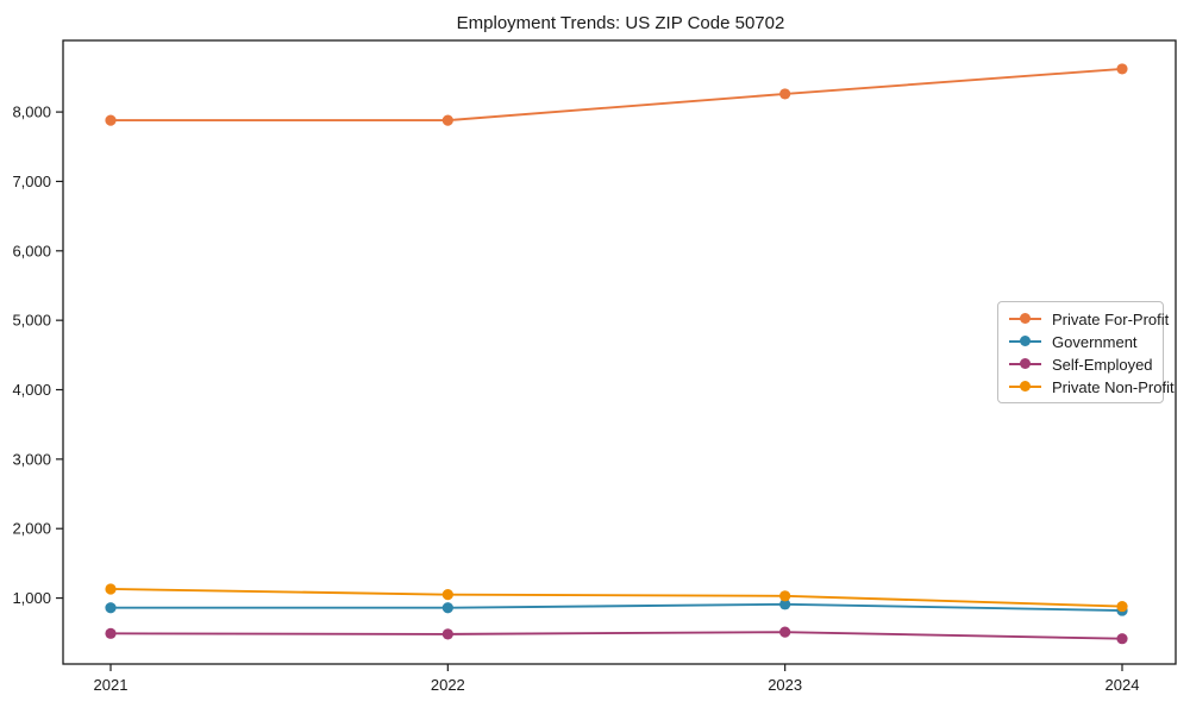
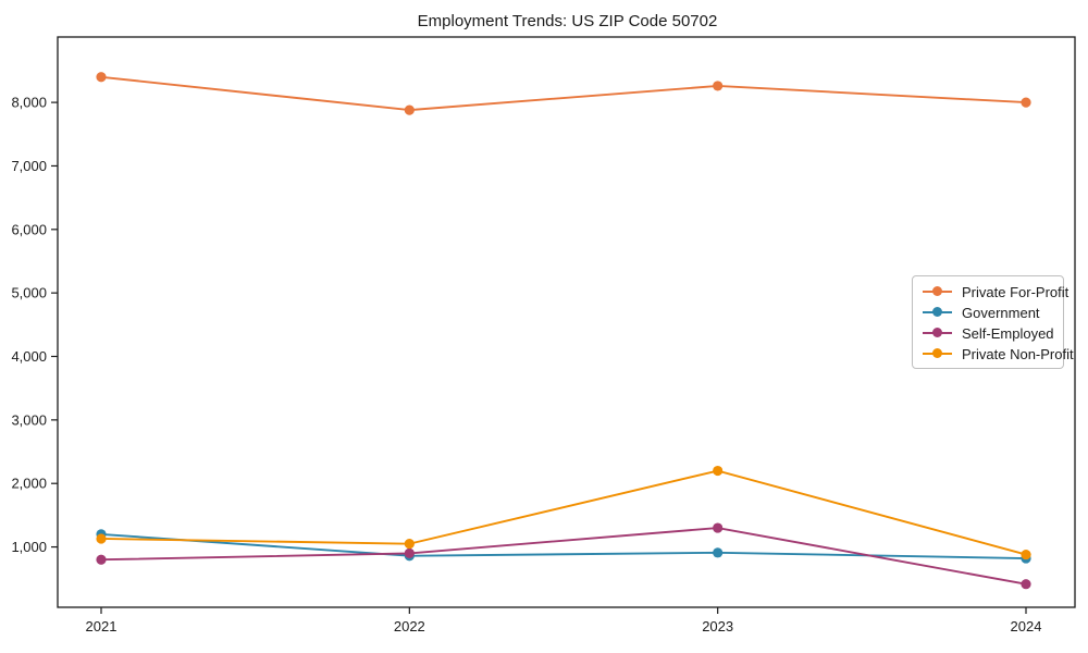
Private For-Profit/2021: 7900 -> 8400
Government/2021: 900 -> 1200
Self-Employed/2021: 500 -> 800
Self-Employed/2022: 500 -> 900
Self-Employed/2023: 500 -> 1300
Private Non-Profit/2023: 1000 -> 2200
Private For-Profit/2024: 8600 -> 8000
